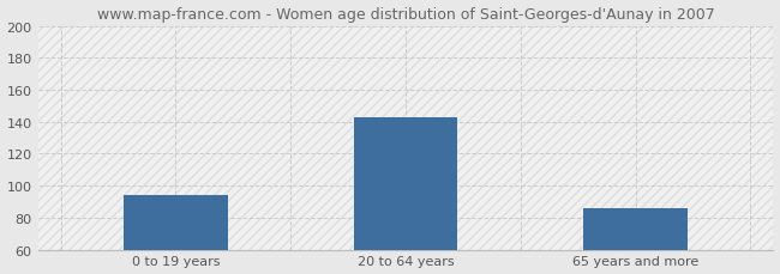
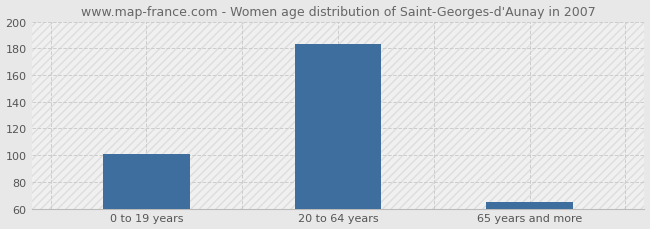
0 to 19 years: 94 -> 101
20 to 64 years: 143 -> 183
65 years and more: 86 -> 65
